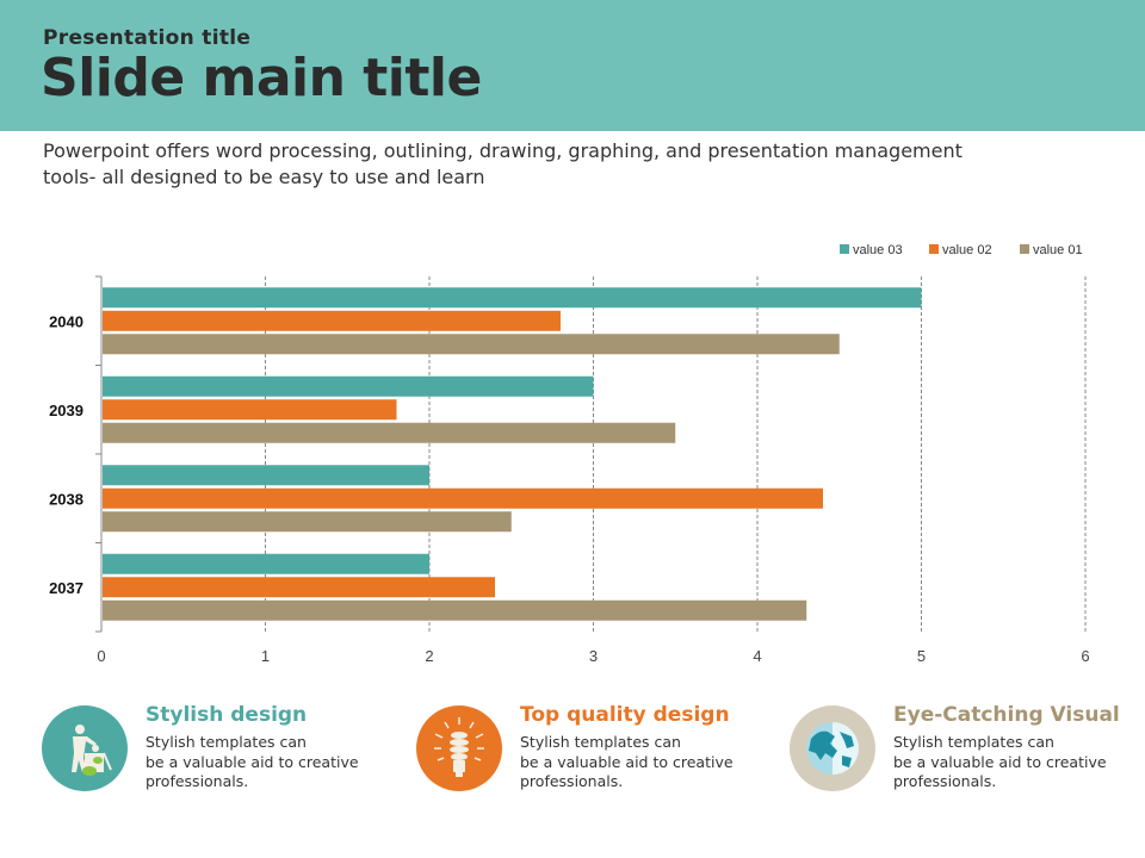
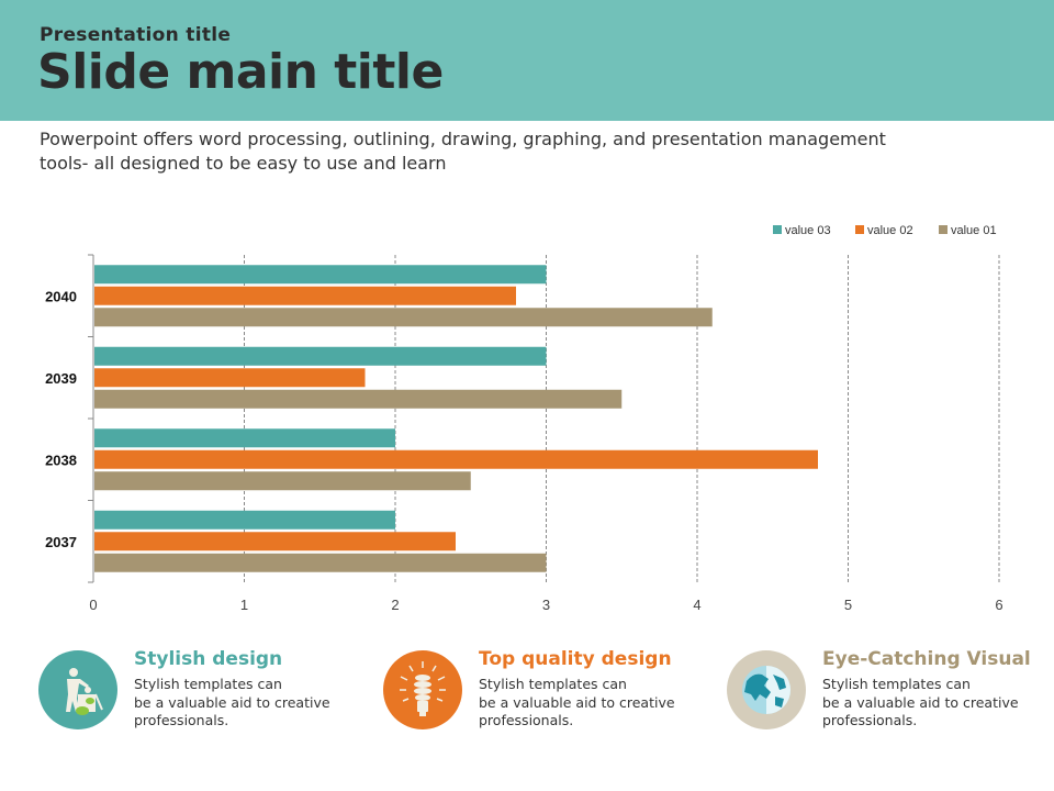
value 03/2040: 5 -> 3
value 01/2040: 4.5 -> 4.1
value 02/2038: 4.4 -> 4.8
value 01/2037: 4.3 -> 3.0
